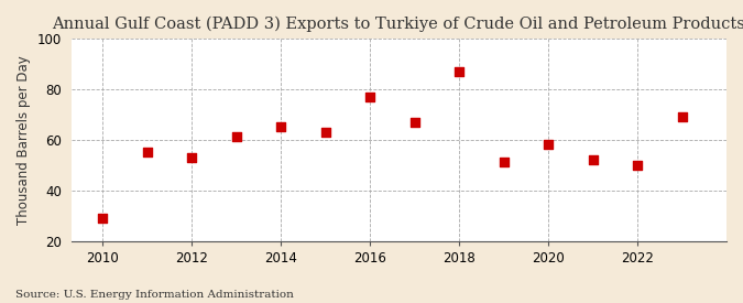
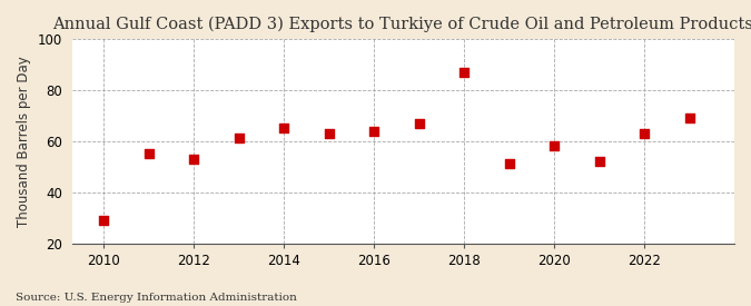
2016: 77 -> 64
2022: 50 -> 63
